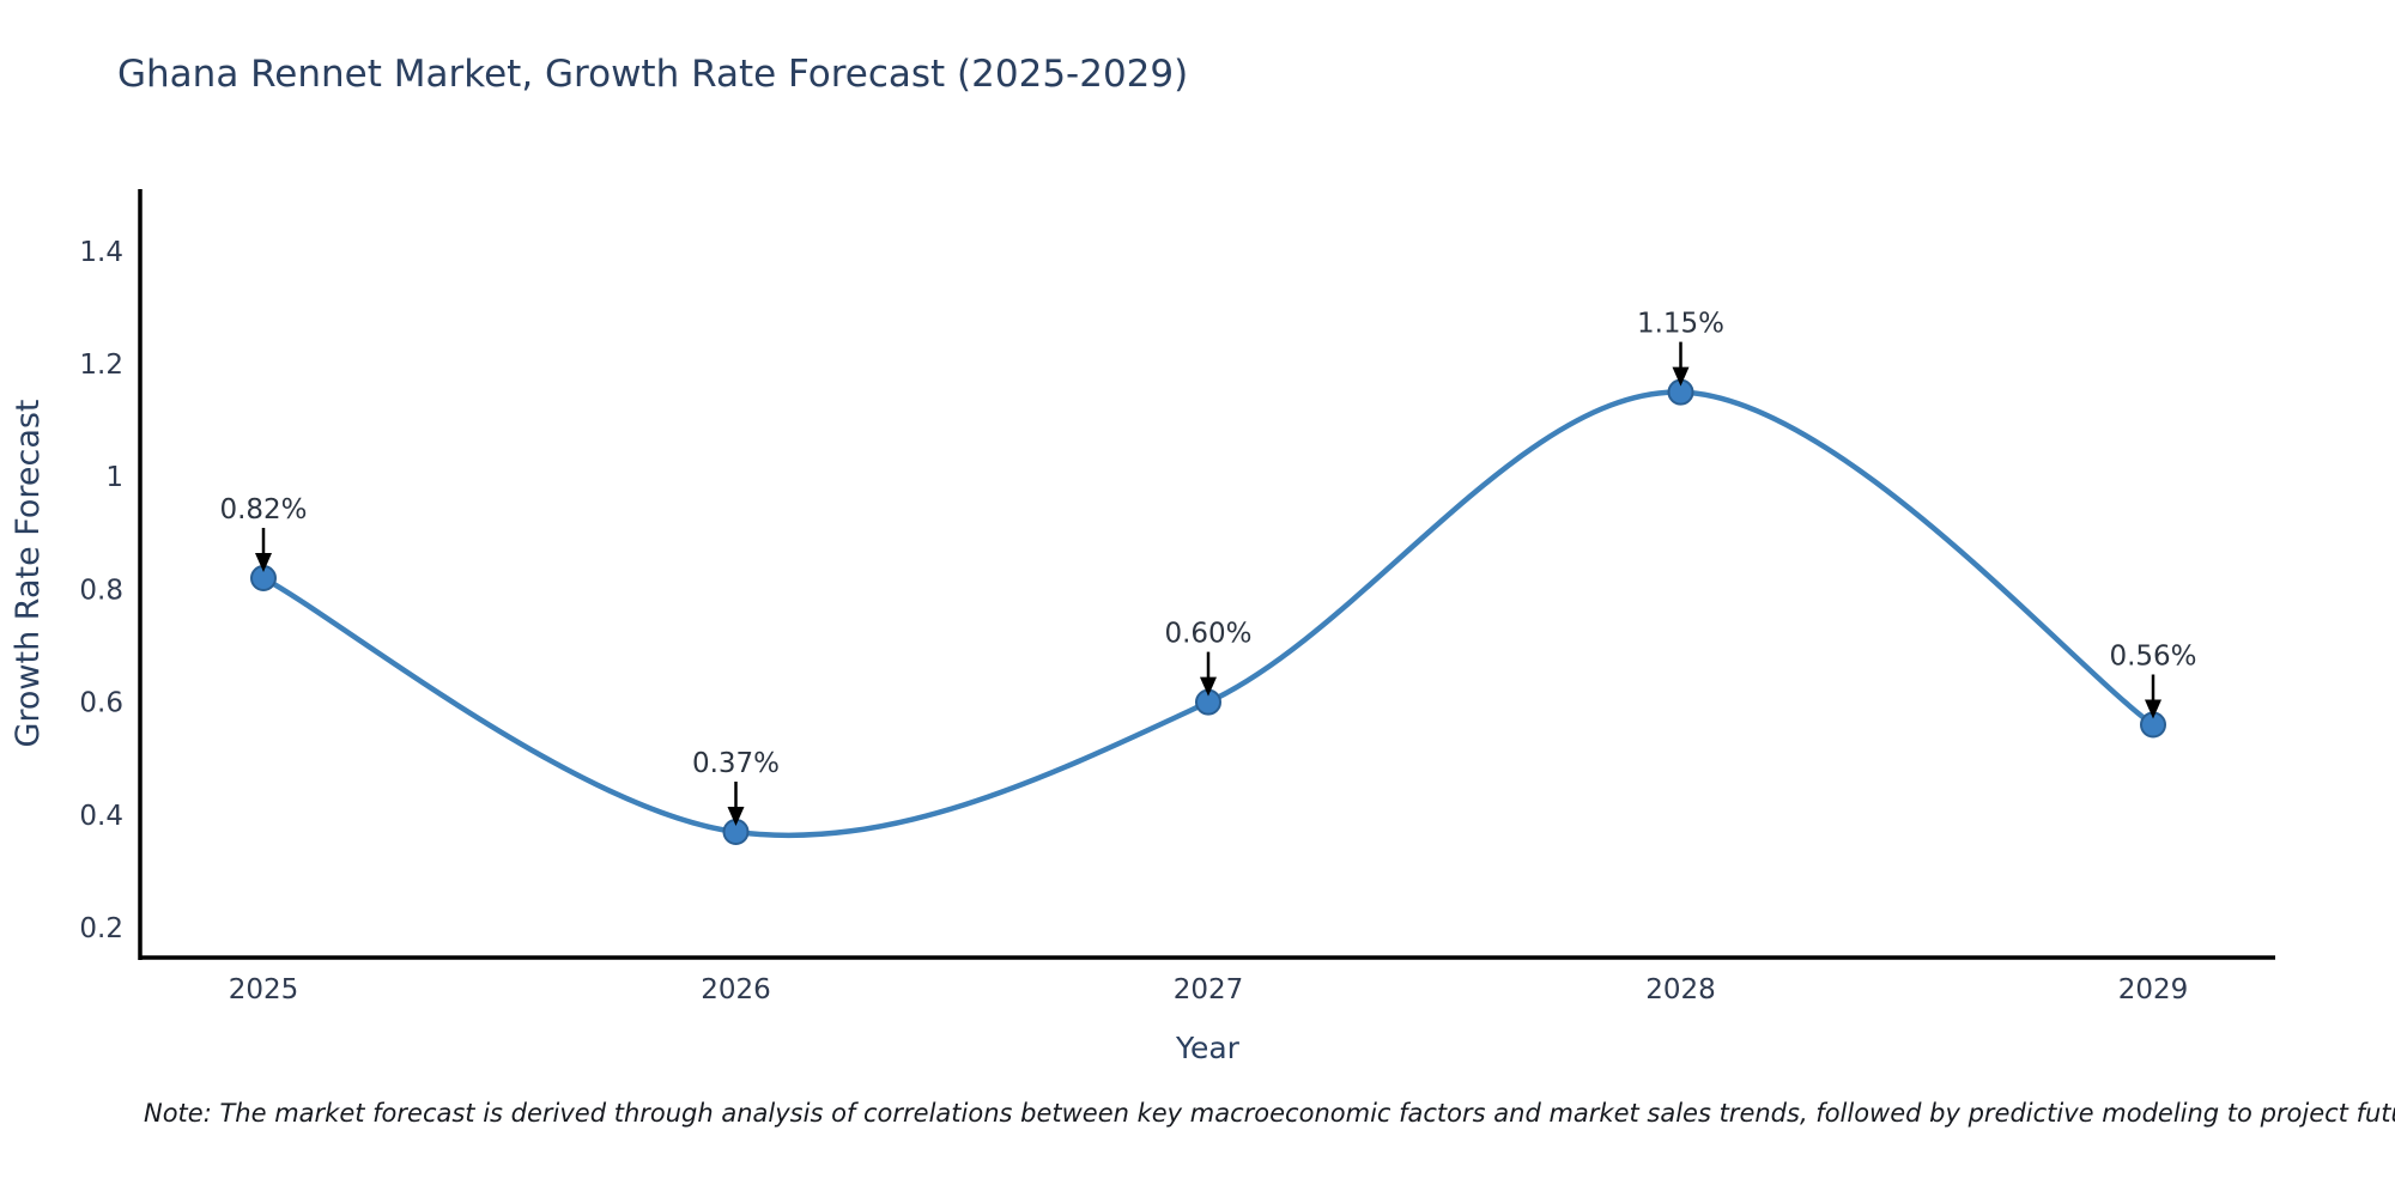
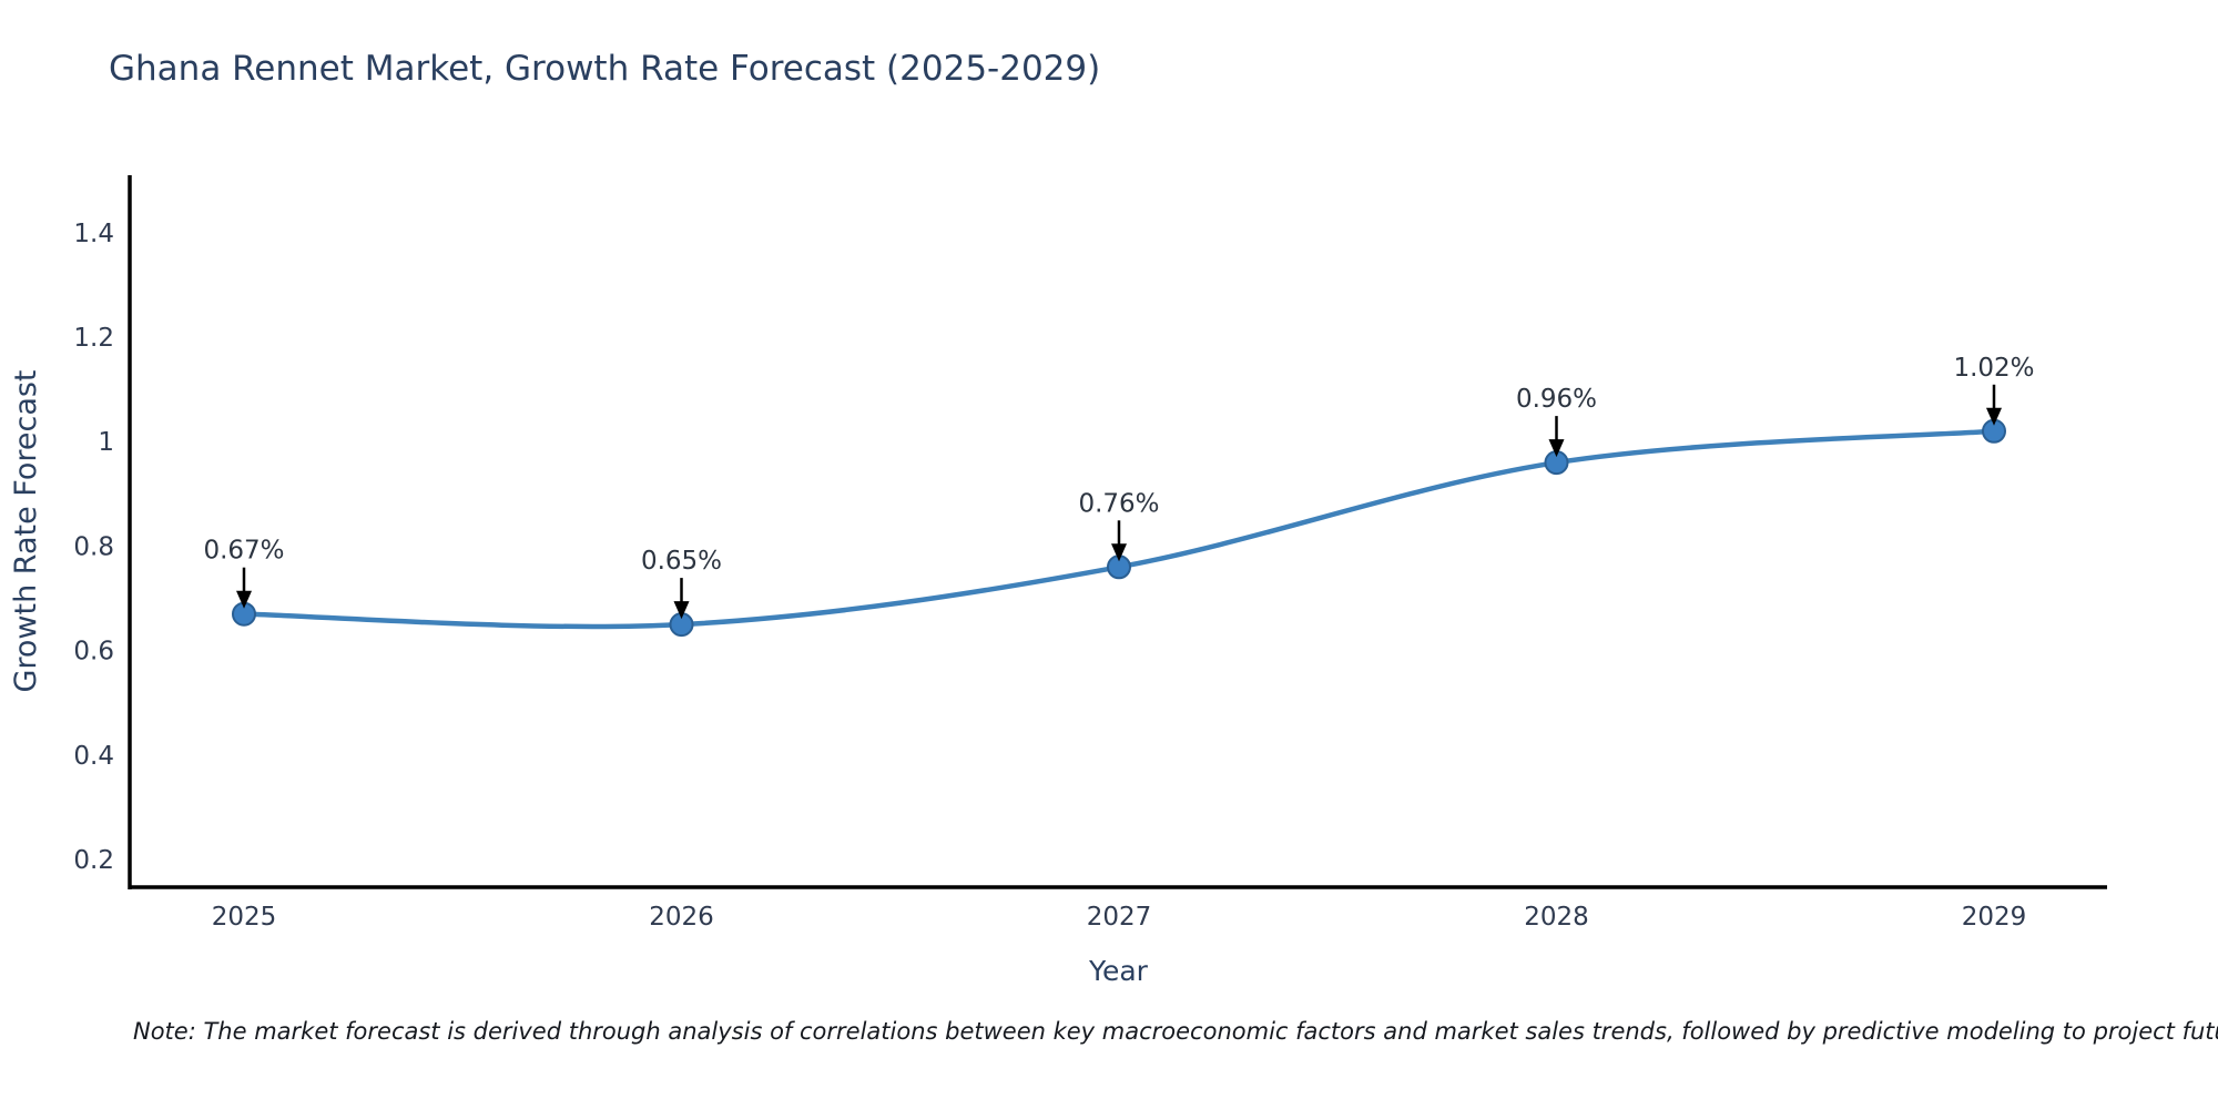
2025: 0.82% -> 0.67%
2026: 0.37% -> 0.65%
2027: 0.60% -> 0.76%
2028: 1.15% -> 0.96%
2029: 0.56% -> 1.02%
